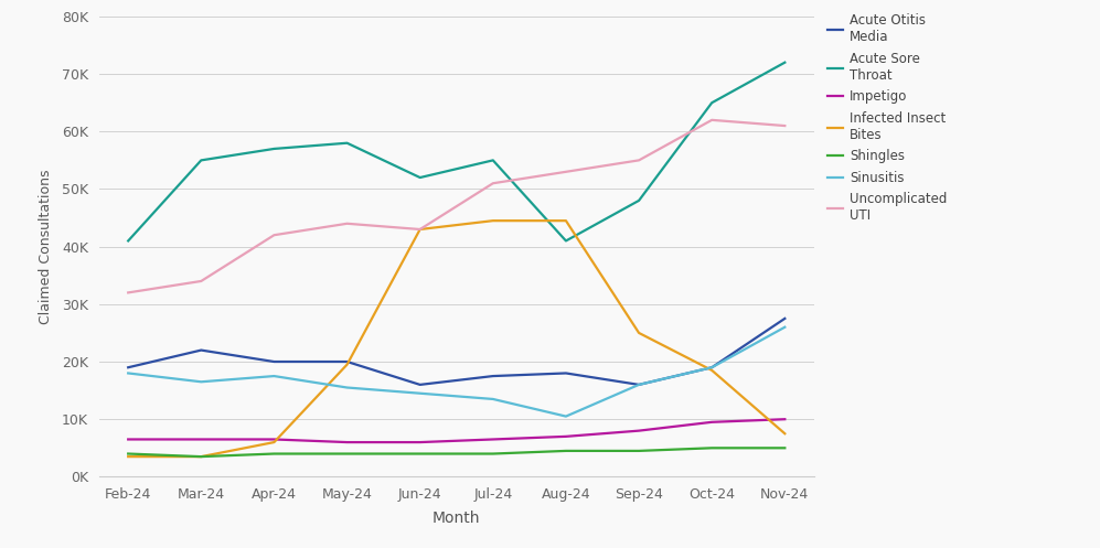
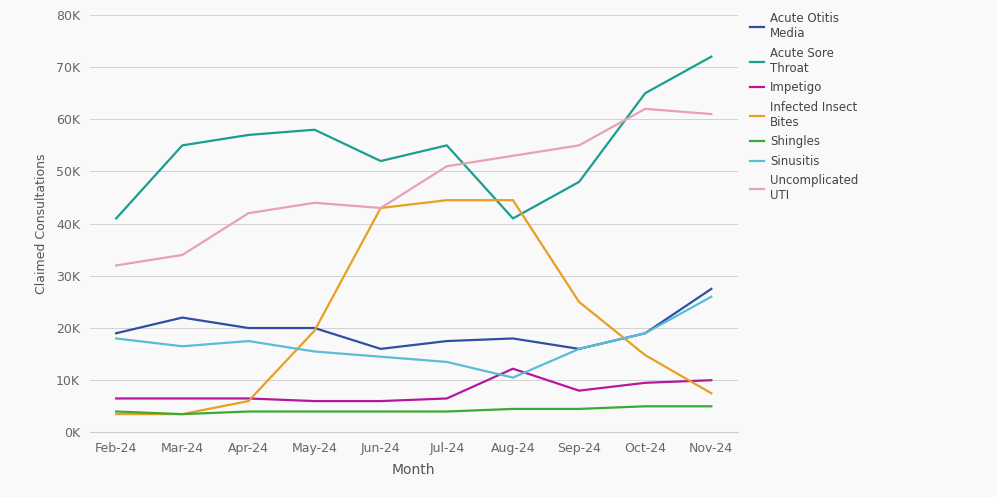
Impetigo/Aug-24: 7.0K -> 12.2K
Infected Insect Bites/Oct-24: 18.5K -> 14.8K
